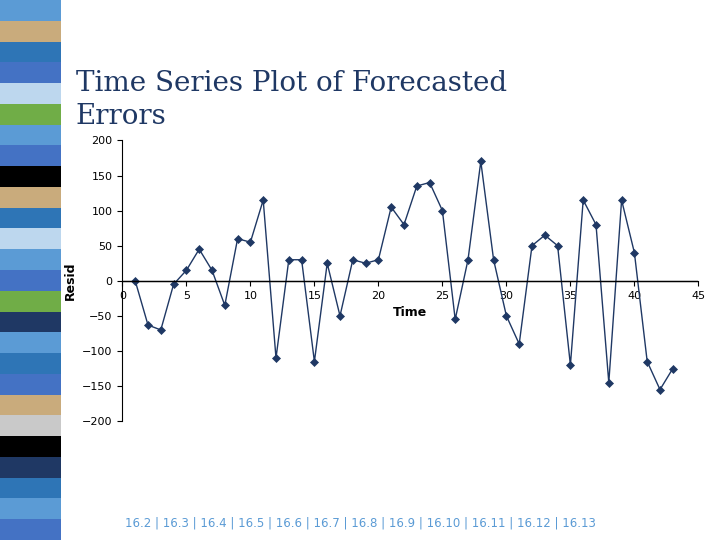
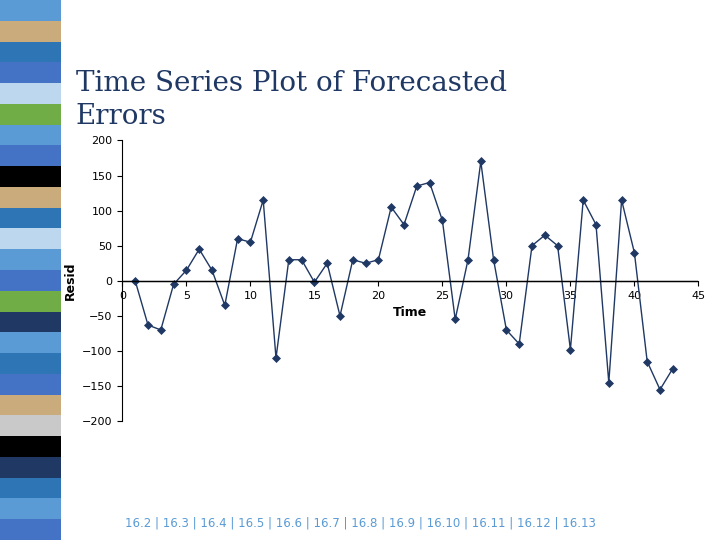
15: -115 -> -2
25: 100 -> 86
30: -50 -> -70
35: -120 -> -98
